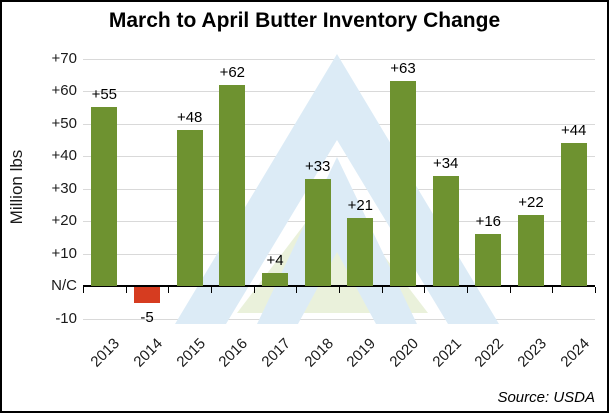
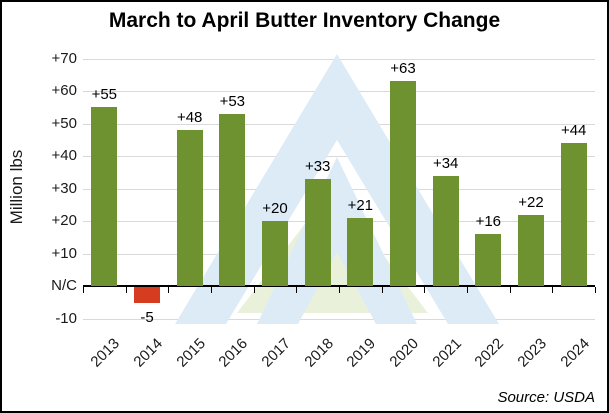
2016: +62 -> +53
2017: +4 -> +20
